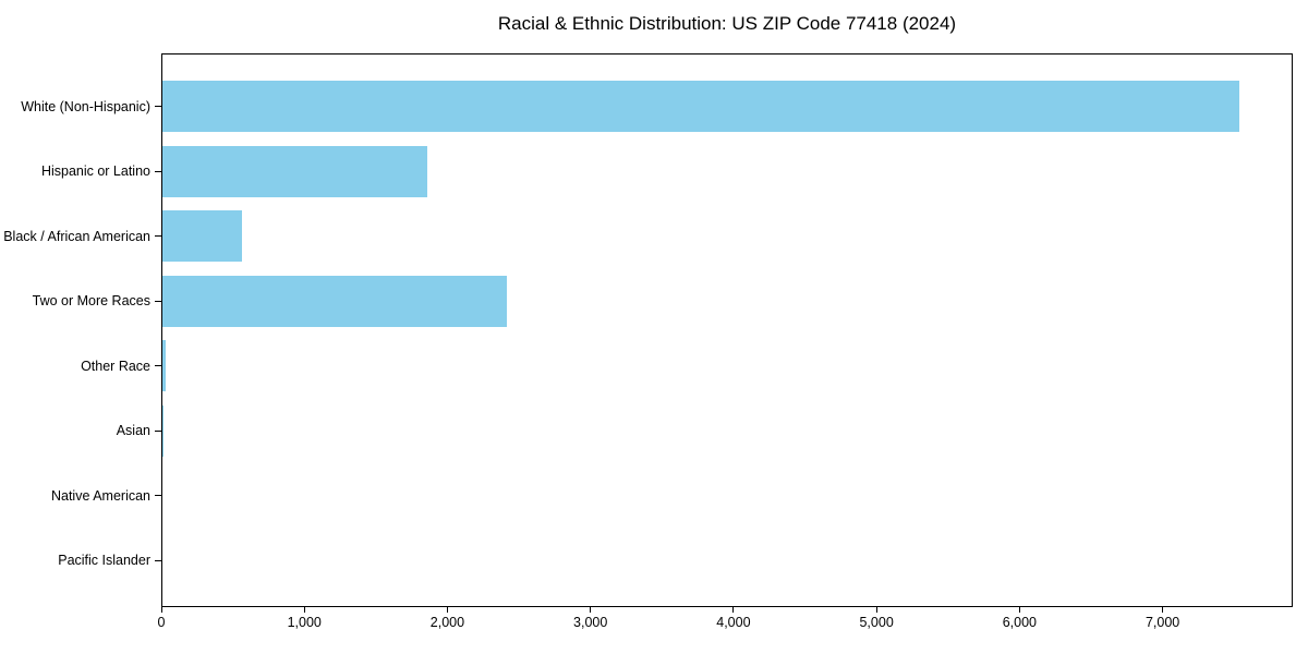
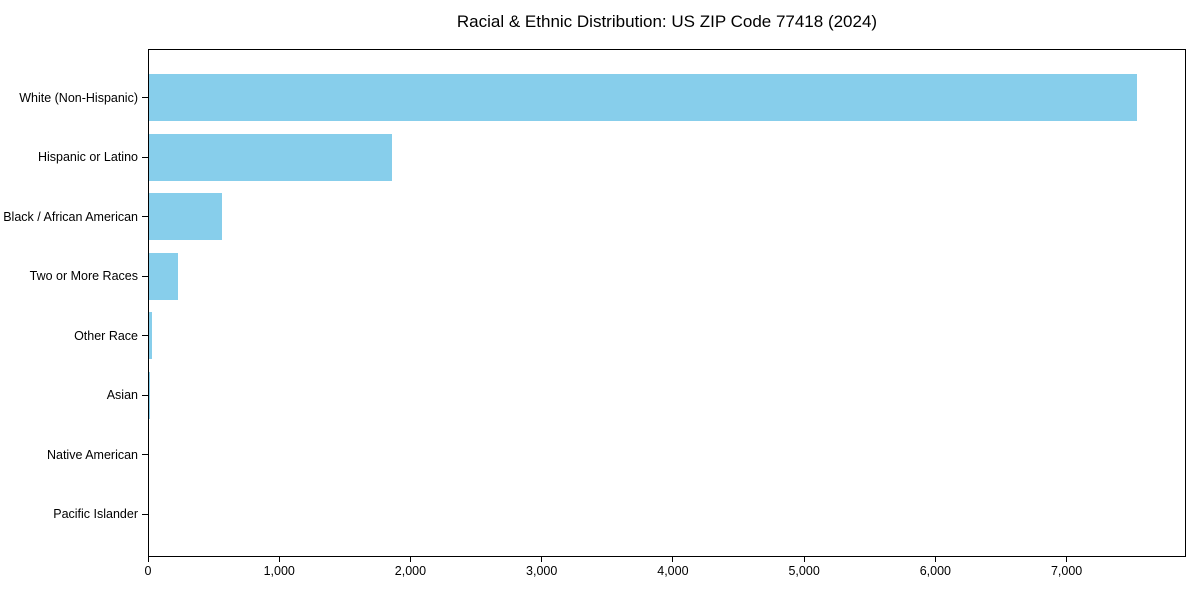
Two or More Races: 2410 -> 220
